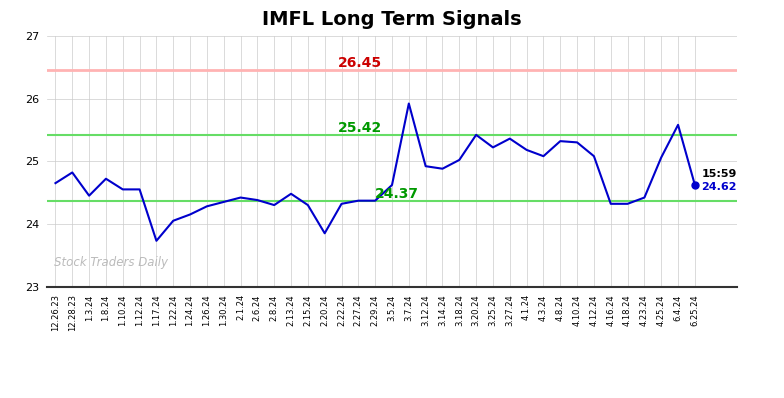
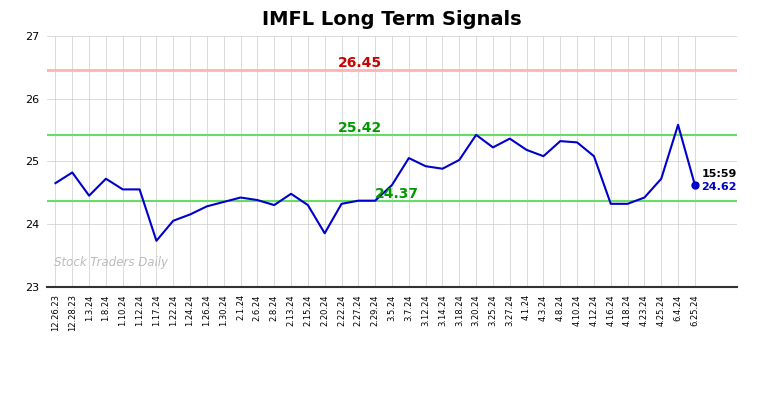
3.7.24: 25.92 -> 25.05
4.25.24: 25.06 -> 24.72
